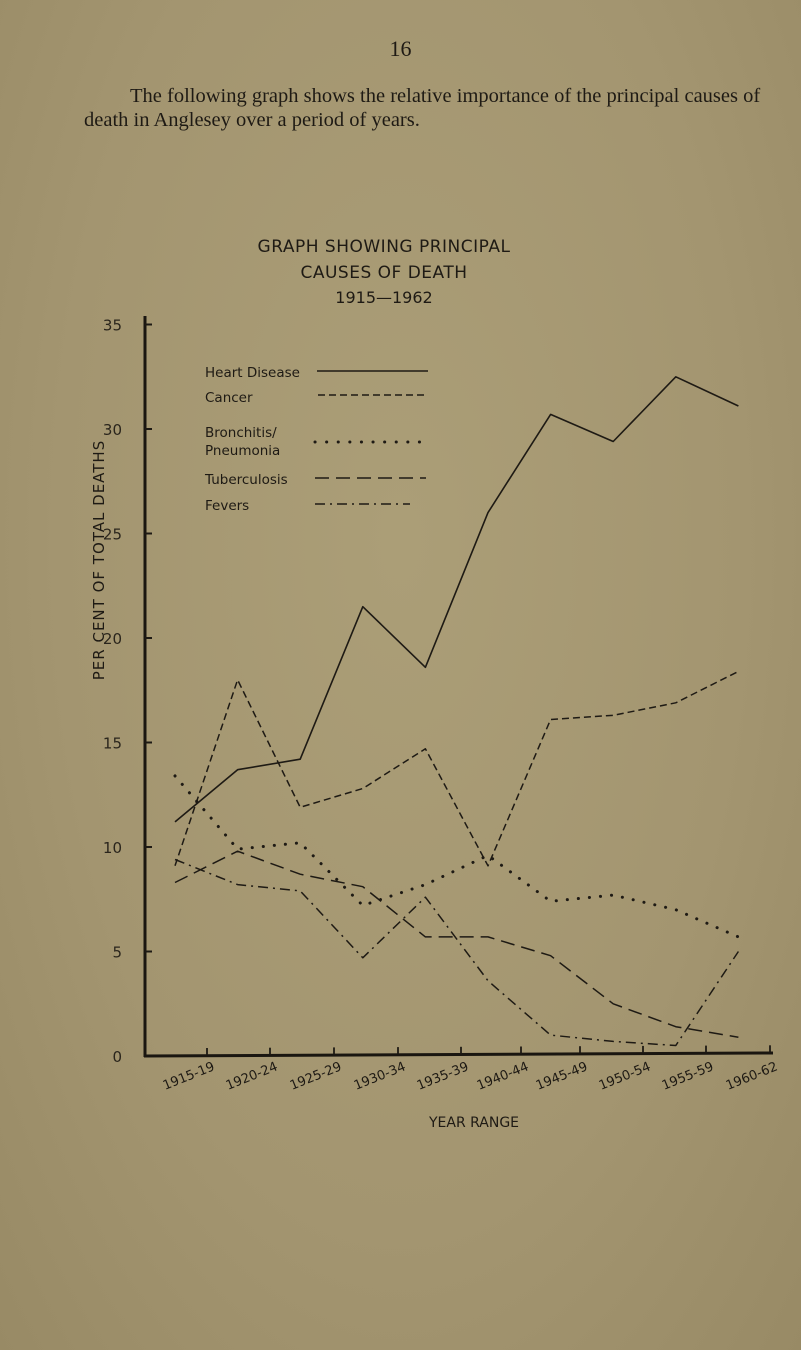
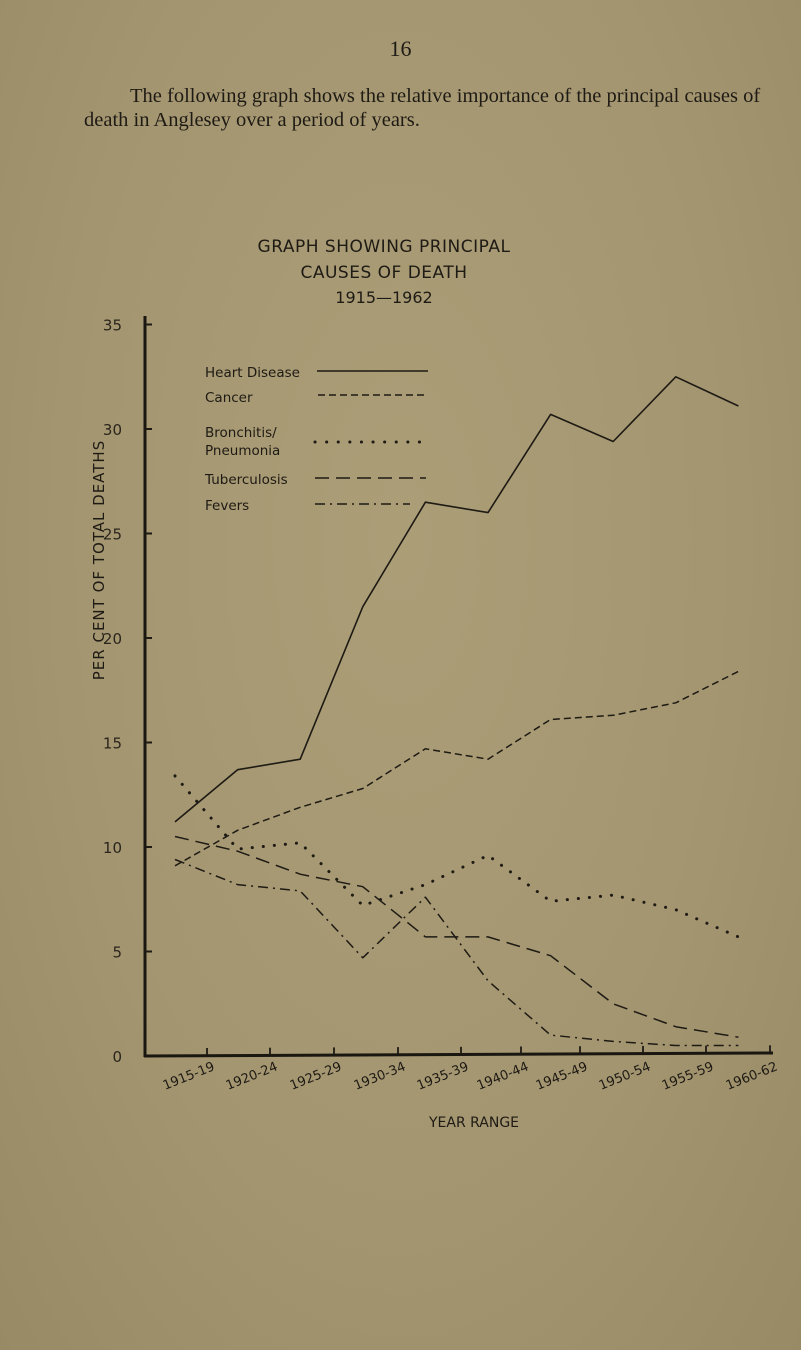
Tuberculosis/1915-19: 8.3 -> 10.5
Cancer/1920-24: 18.0 -> 10.8
Heart Disease/1935-39: 18.6 -> 26.5
Cancer/1940-44: 9.1 -> 14.2
Fevers/1960-62: 5.0 -> 0.5
